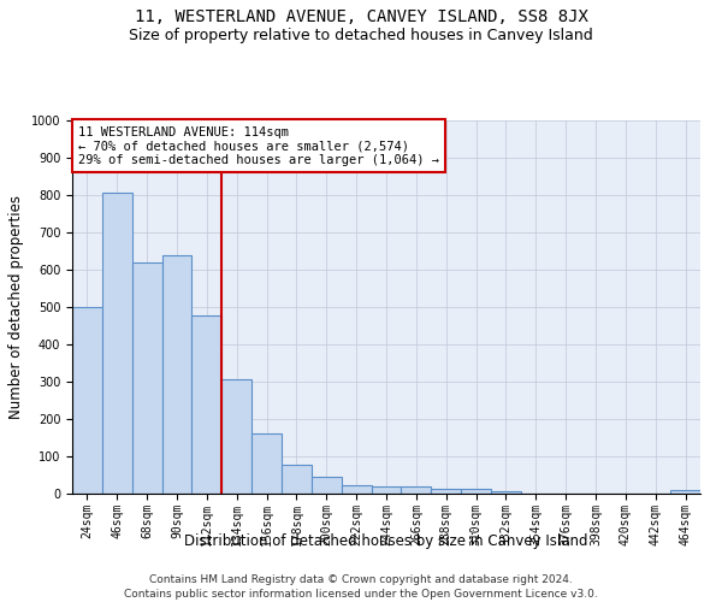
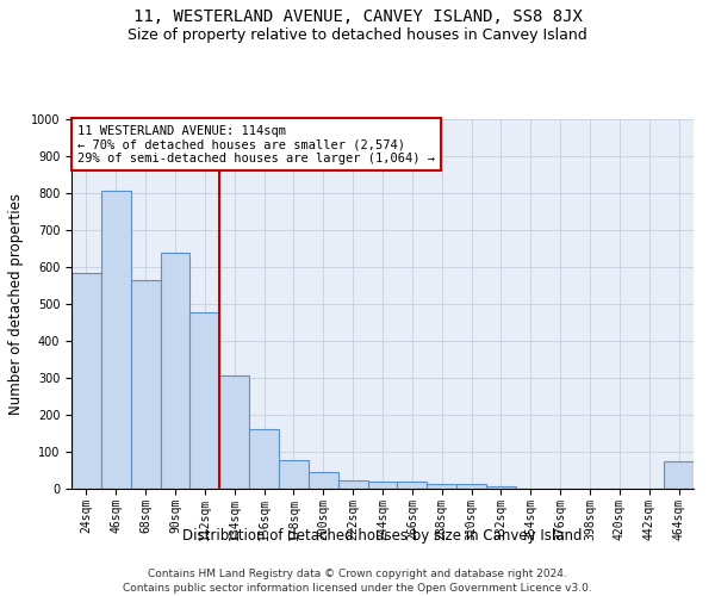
24sqm: 500 -> 585
68sqm: 620 -> 565
464sqm: 10 -> 75
